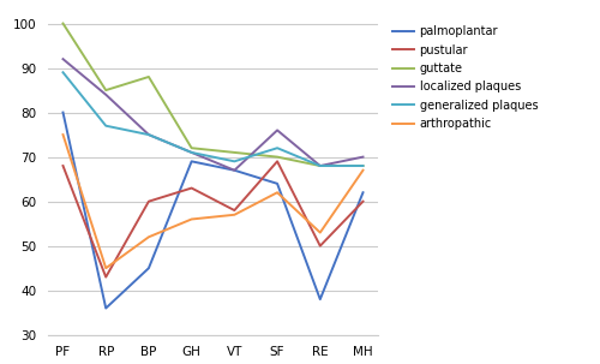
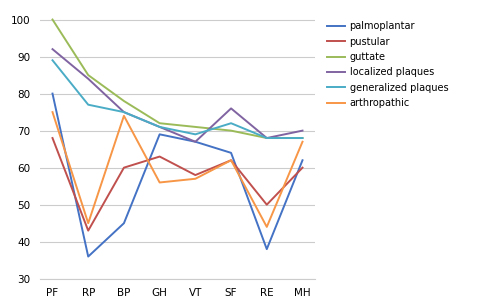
guttate/BP: 88 -> 78
arthropathic/BP: 52 -> 74
pustular/SF: 69 -> 62
arthropathic/RE: 53 -> 44
